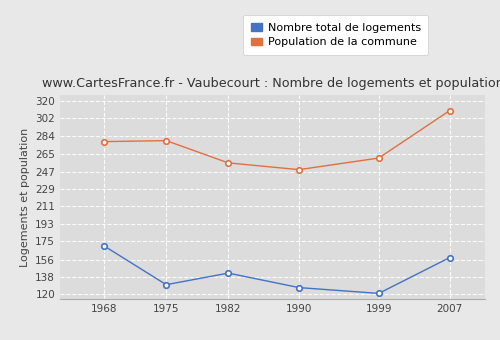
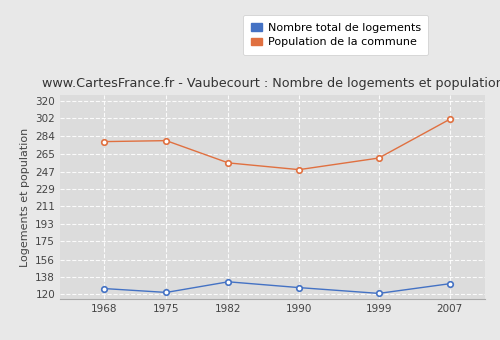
Nombre total de logements/1968: 170 -> 126
Nombre total de logements/1975: 130 -> 122
Nombre total de logements/1982: 142 -> 133
Nombre total de logements/2007: 158 -> 131
Population de la commune/2007: 310 -> 301
